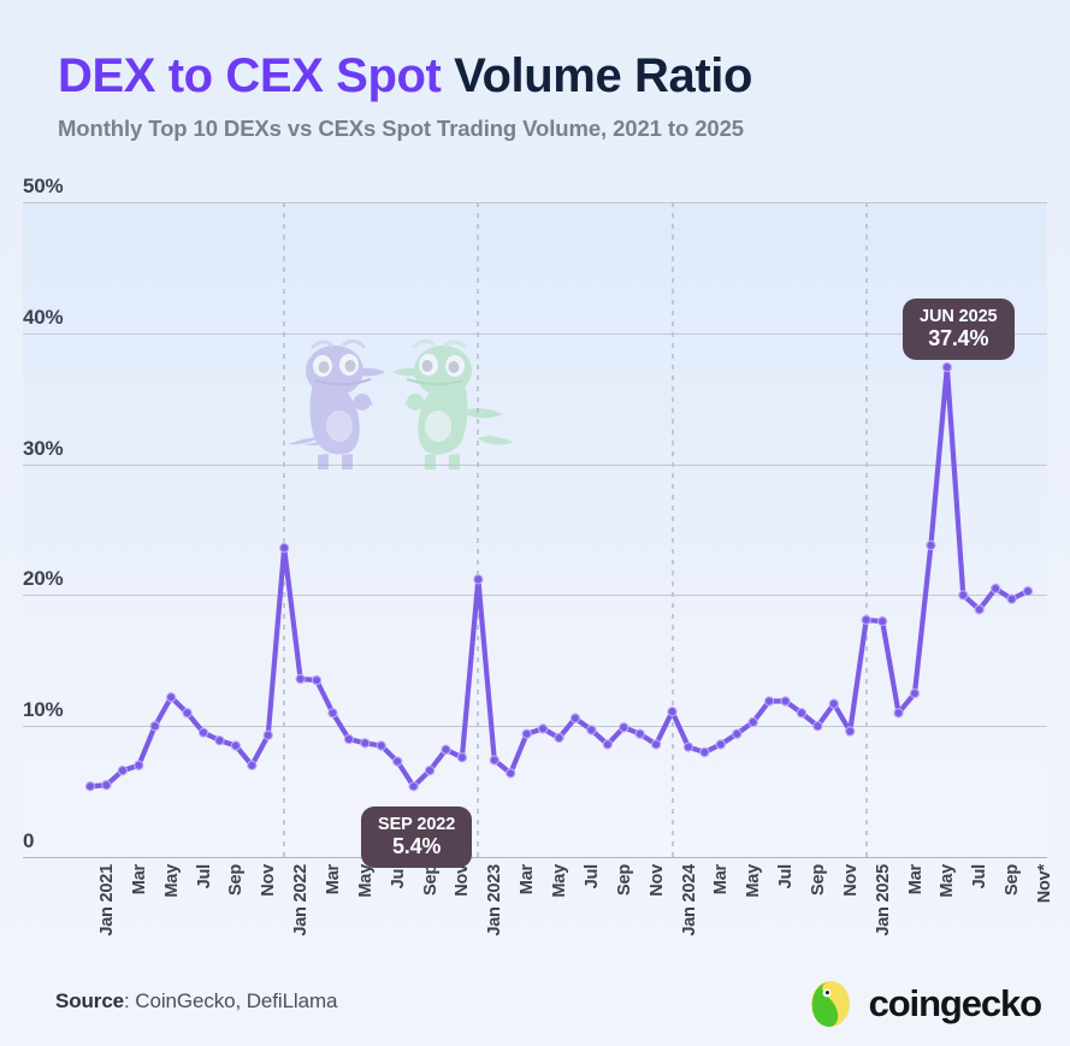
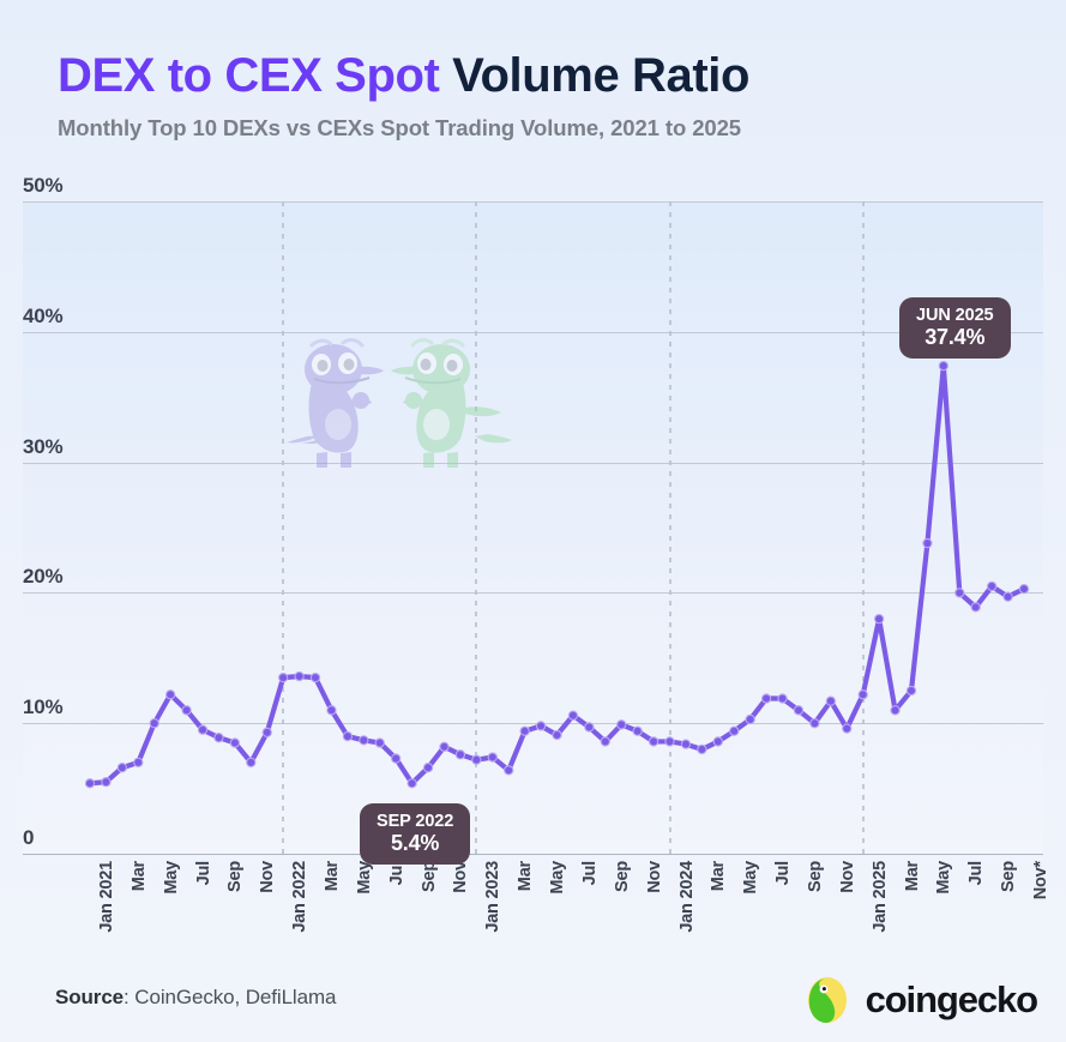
Jan 2022: 23.6% -> 13.5%
Jan 2023: 21.2% -> 7.2%
Jan 2024: 11.1% -> 8.6%
Jan 2025: 18.1% -> 12.2%
